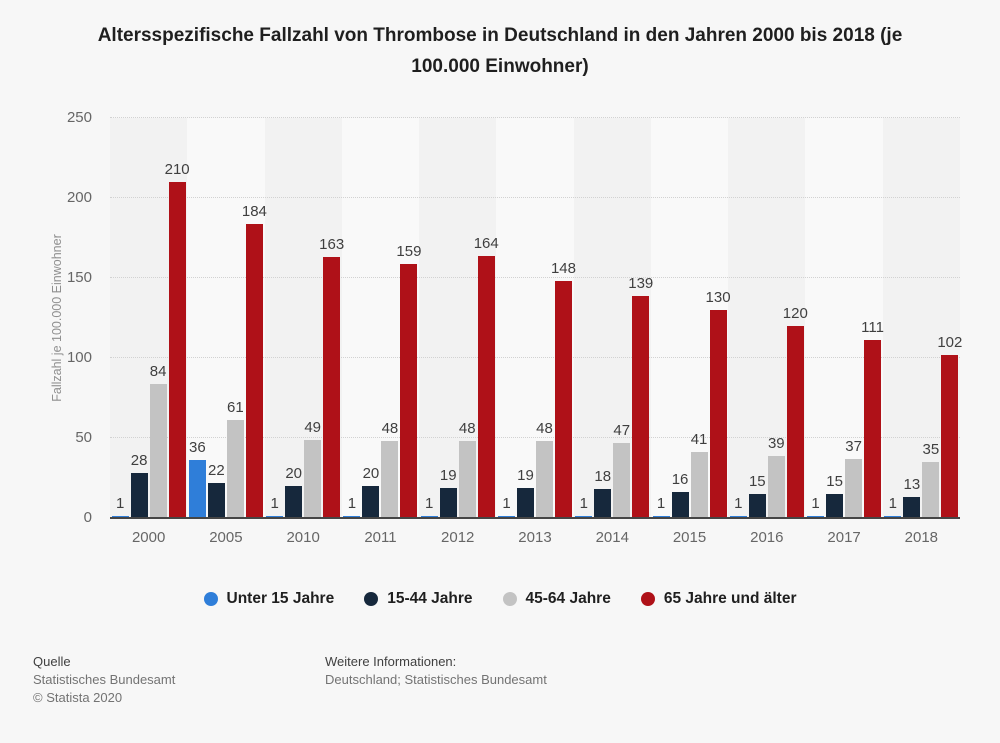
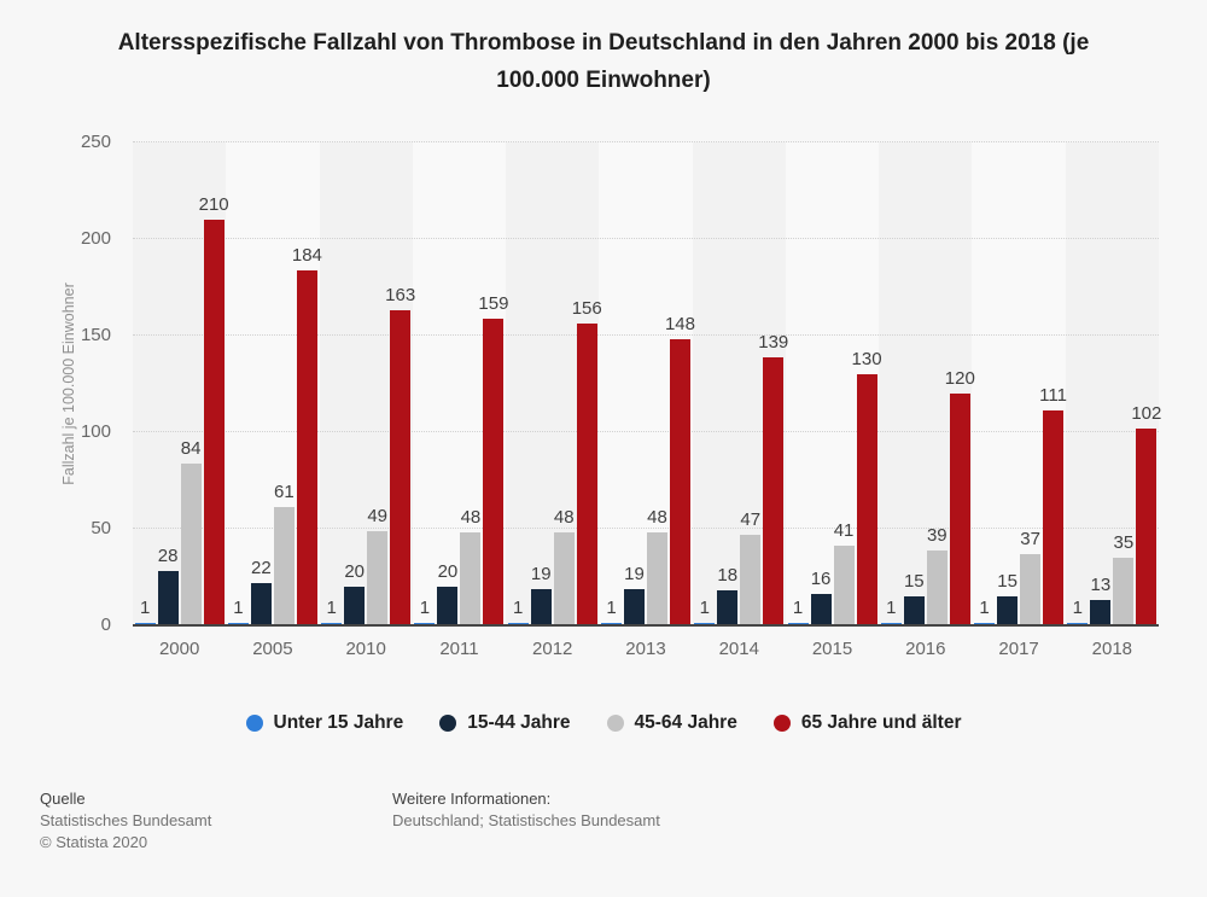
Unter 15 Jahre/2005: 36 -> 1
65 Jahre und älter/2012: 164 -> 156
